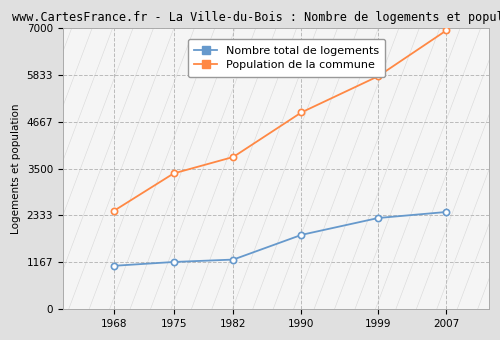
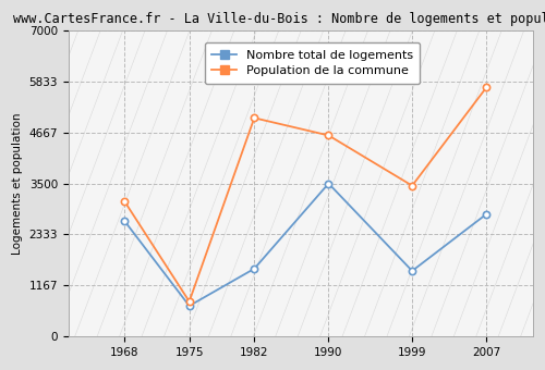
Nombre total de logements/1968: 1080 -> 2650
Population de la commune/1968: 2450 -> 3100
Nombre total de logements/1975: 1180 -> 700
Population de la commune/1975: 3380 -> 800
Nombre total de logements/1982: 1240 -> 1550
Population de la commune/1982: 3790 -> 5000
Nombre total de logements/1990: 1850 -> 3500
Population de la commune/1990: 4900 -> 4600
Nombre total de logements/1999: 2270 -> 1500
Population de la commune/1999: 5800 -> 3450
Nombre total de logements/2007: 2420 -> 2800
Population de la commune/2007: 6940 -> 5700
